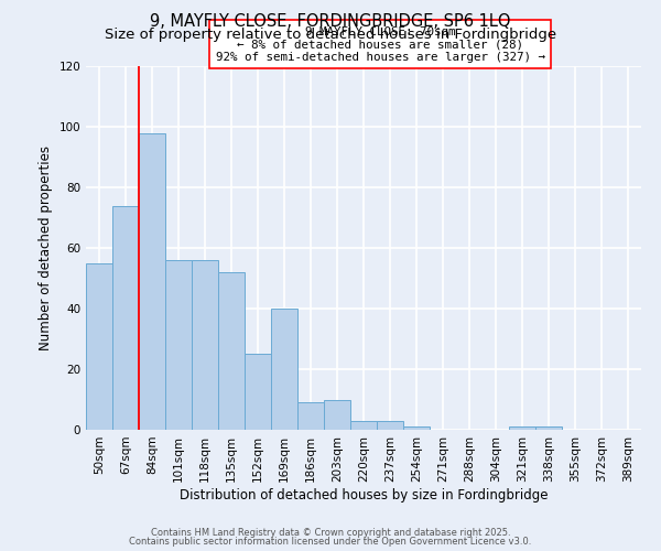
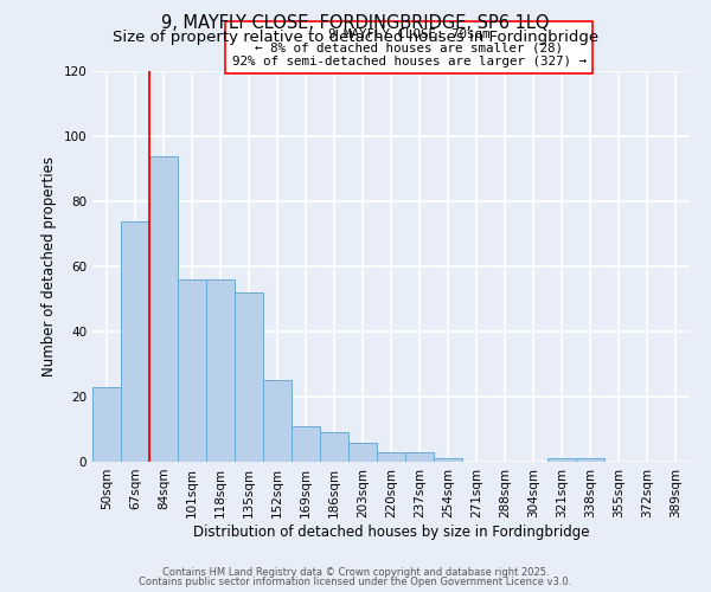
50sqm: 55 -> 23
84sqm: 98 -> 94
169sqm: 40 -> 11
203sqm: 10 -> 6
